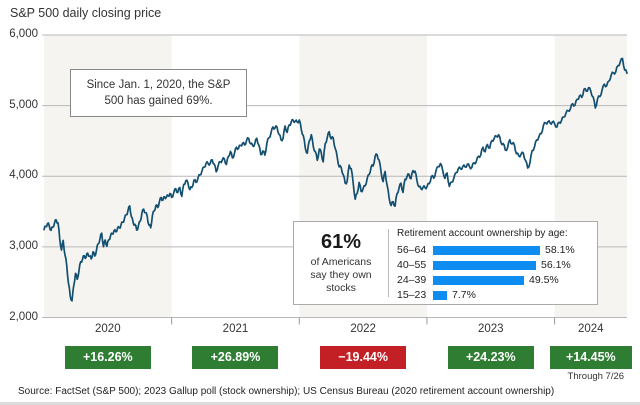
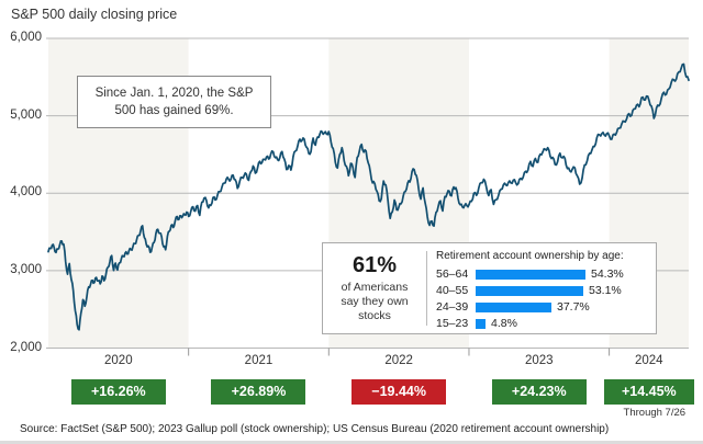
Retirement account ownership by age:/56–64: 58.1% -> 54.3%
Retirement account ownership by age:/40–55: 56.1% -> 53.1%
Retirement account ownership by age:/24–39: 49.5% -> 37.7%
Retirement account ownership by age:/15–23: 7.7% -> 4.8%
